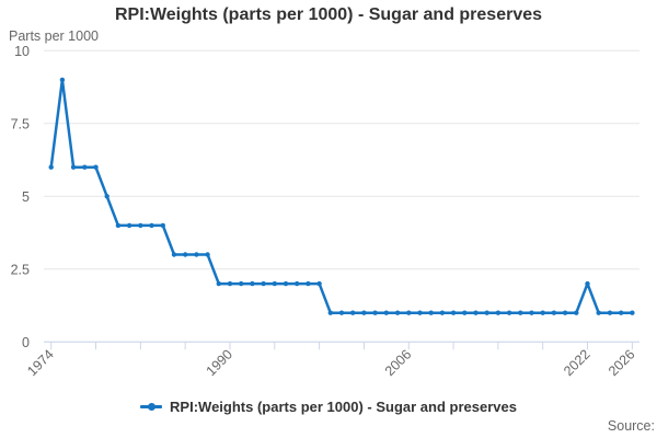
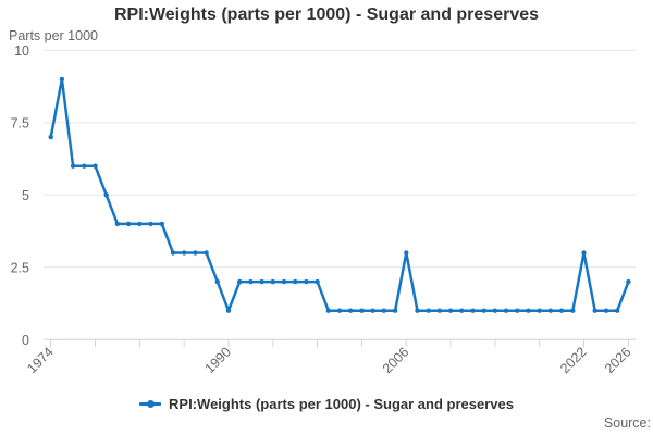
1974: 6 -> 7
1990: 2 -> 1
2006: 1 -> 3
2022: 2 -> 3
2026: 1 -> 2
